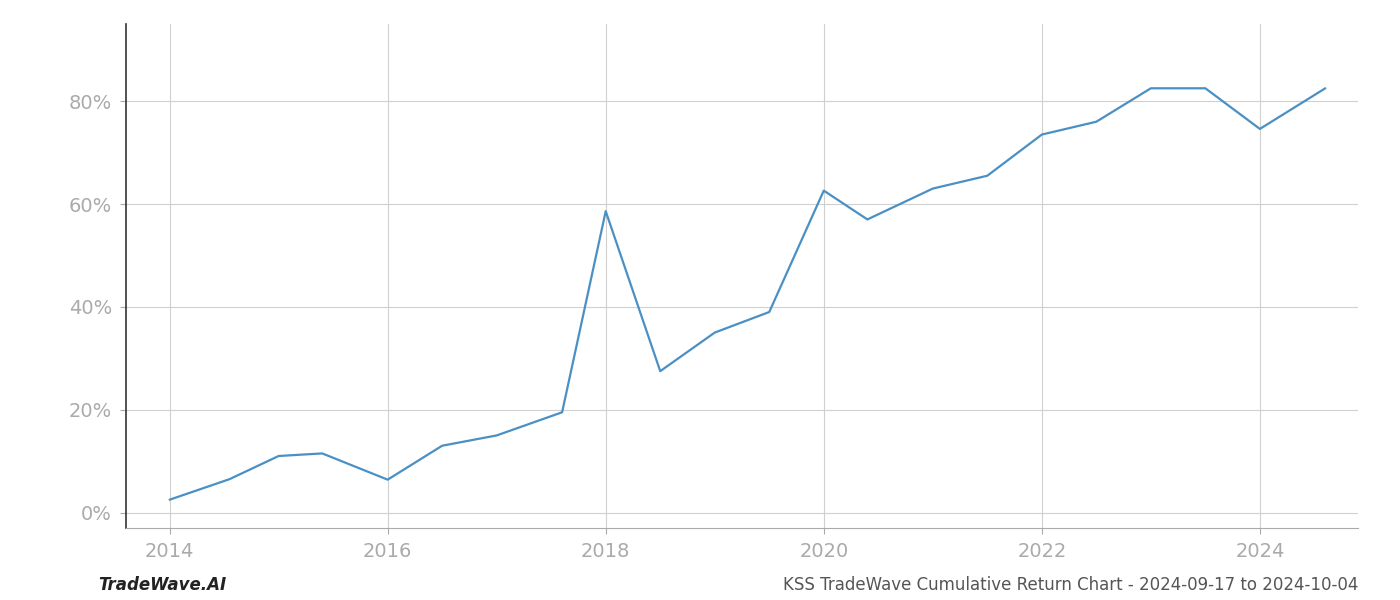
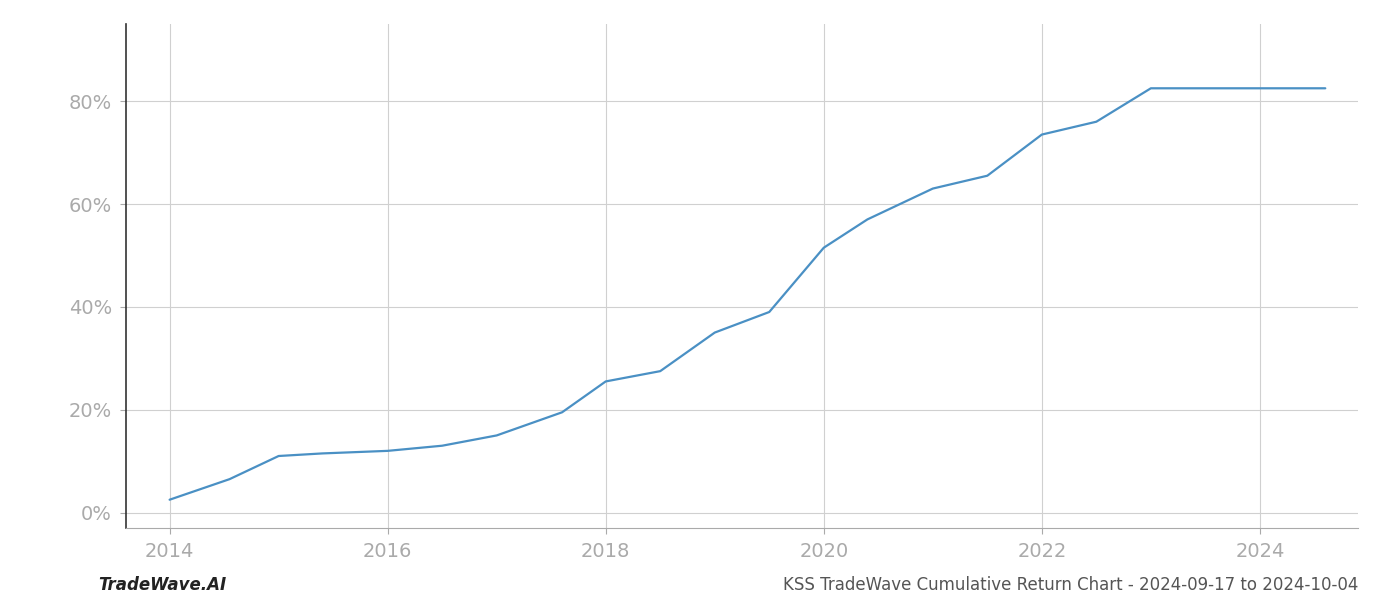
2016: 6.4% -> 12.0%
2018: 58.6% -> 25.5%
2020: 62.6% -> 51.5%
2024: 74.6% -> 82.5%
